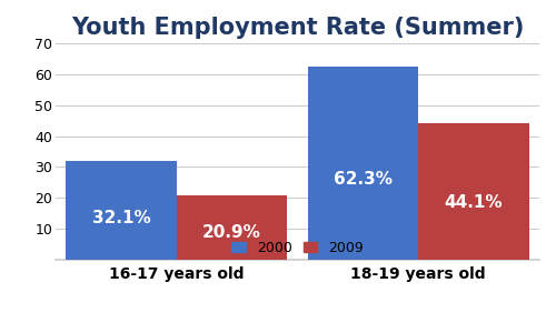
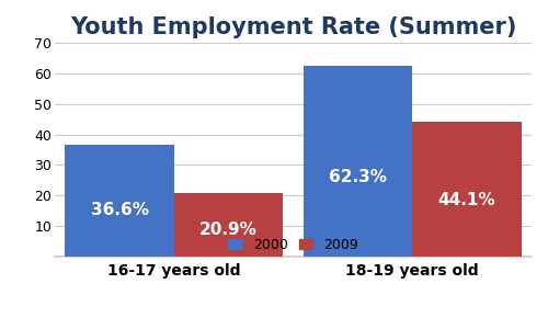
2000/16-17 years old: 32.1% -> 36.6%
